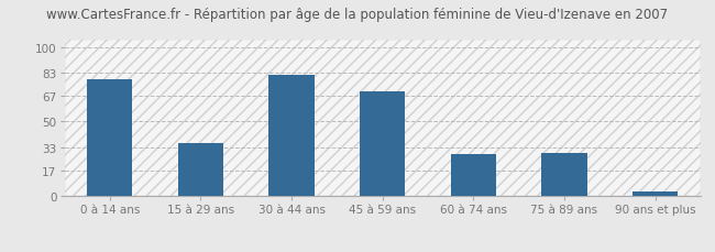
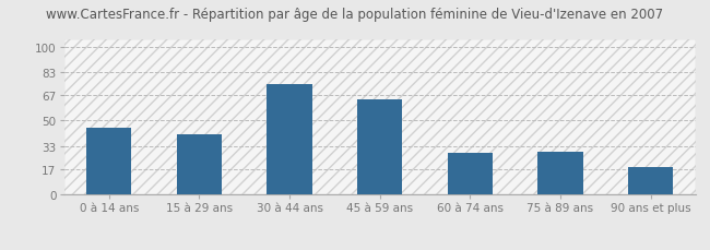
0 à 14 ans: 78 -> 45
15 à 29 ans: 36 -> 41
30 à 44 ans: 81 -> 75
45 à 59 ans: 70 -> 64
90 ans et plus: 3 -> 19
